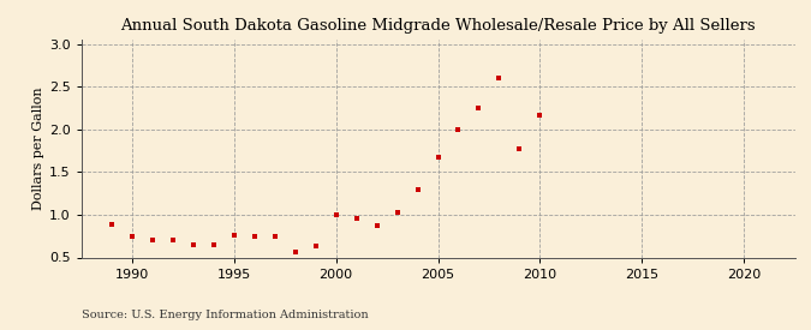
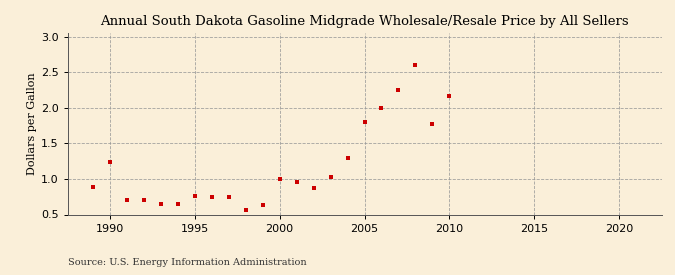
1990: 0.75 -> 1.24
2005: 1.68 -> 1.80
